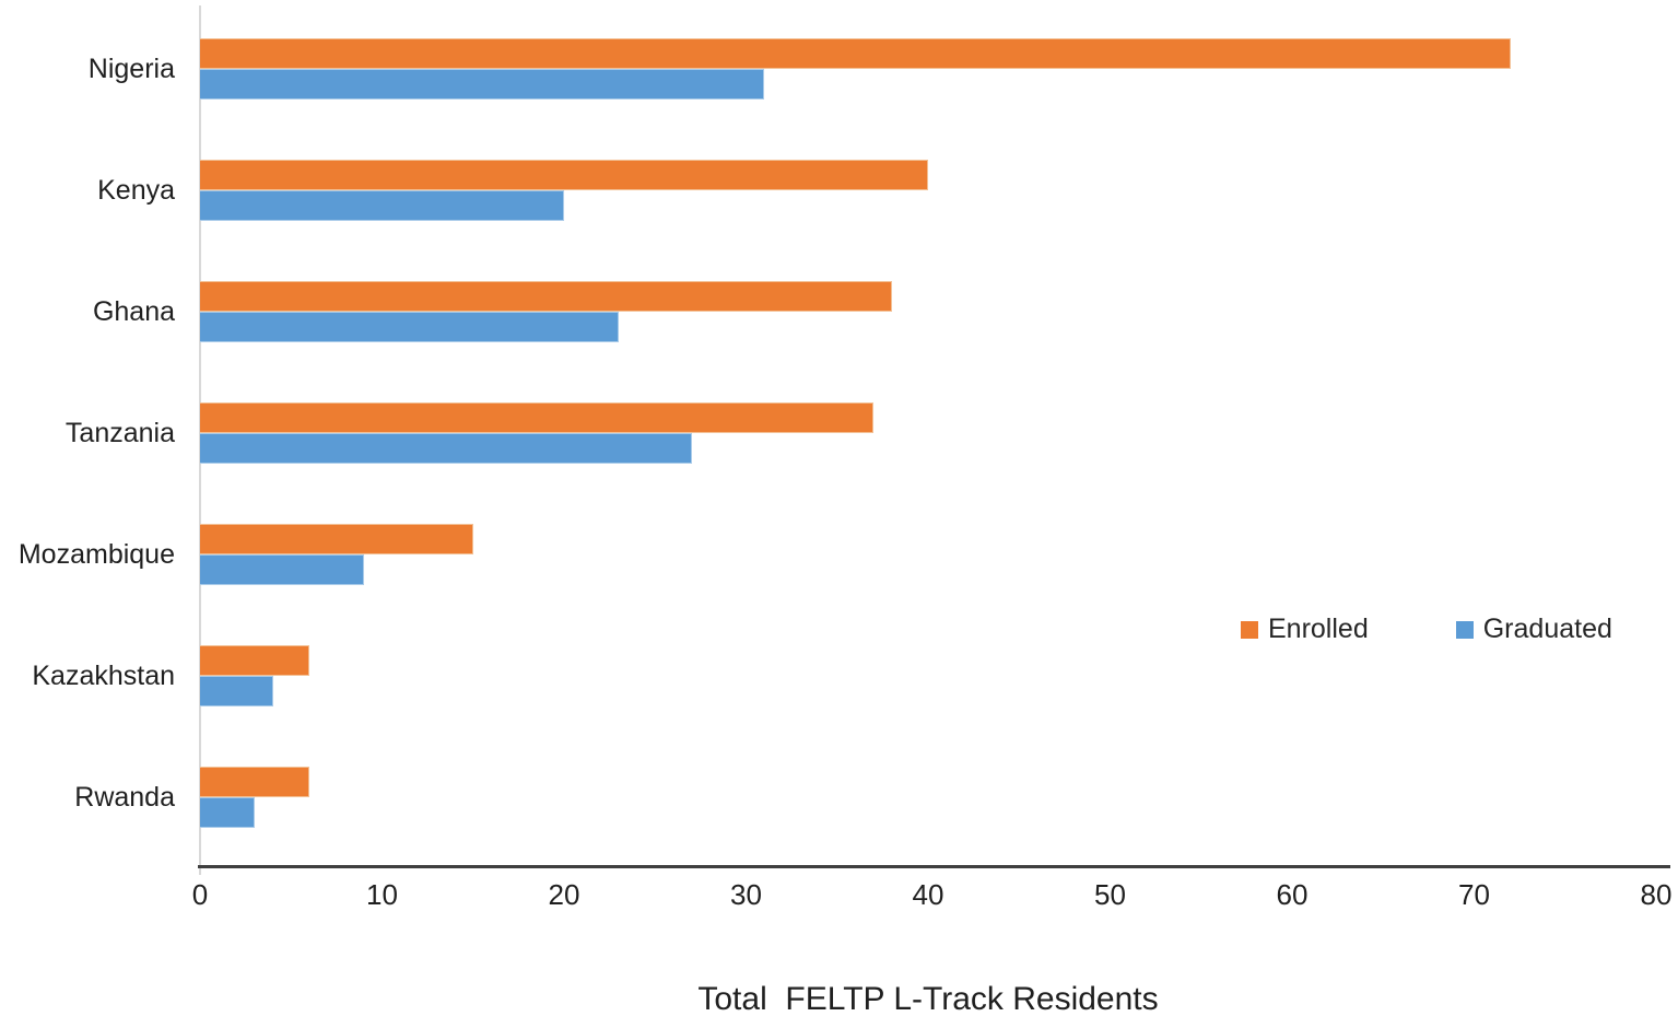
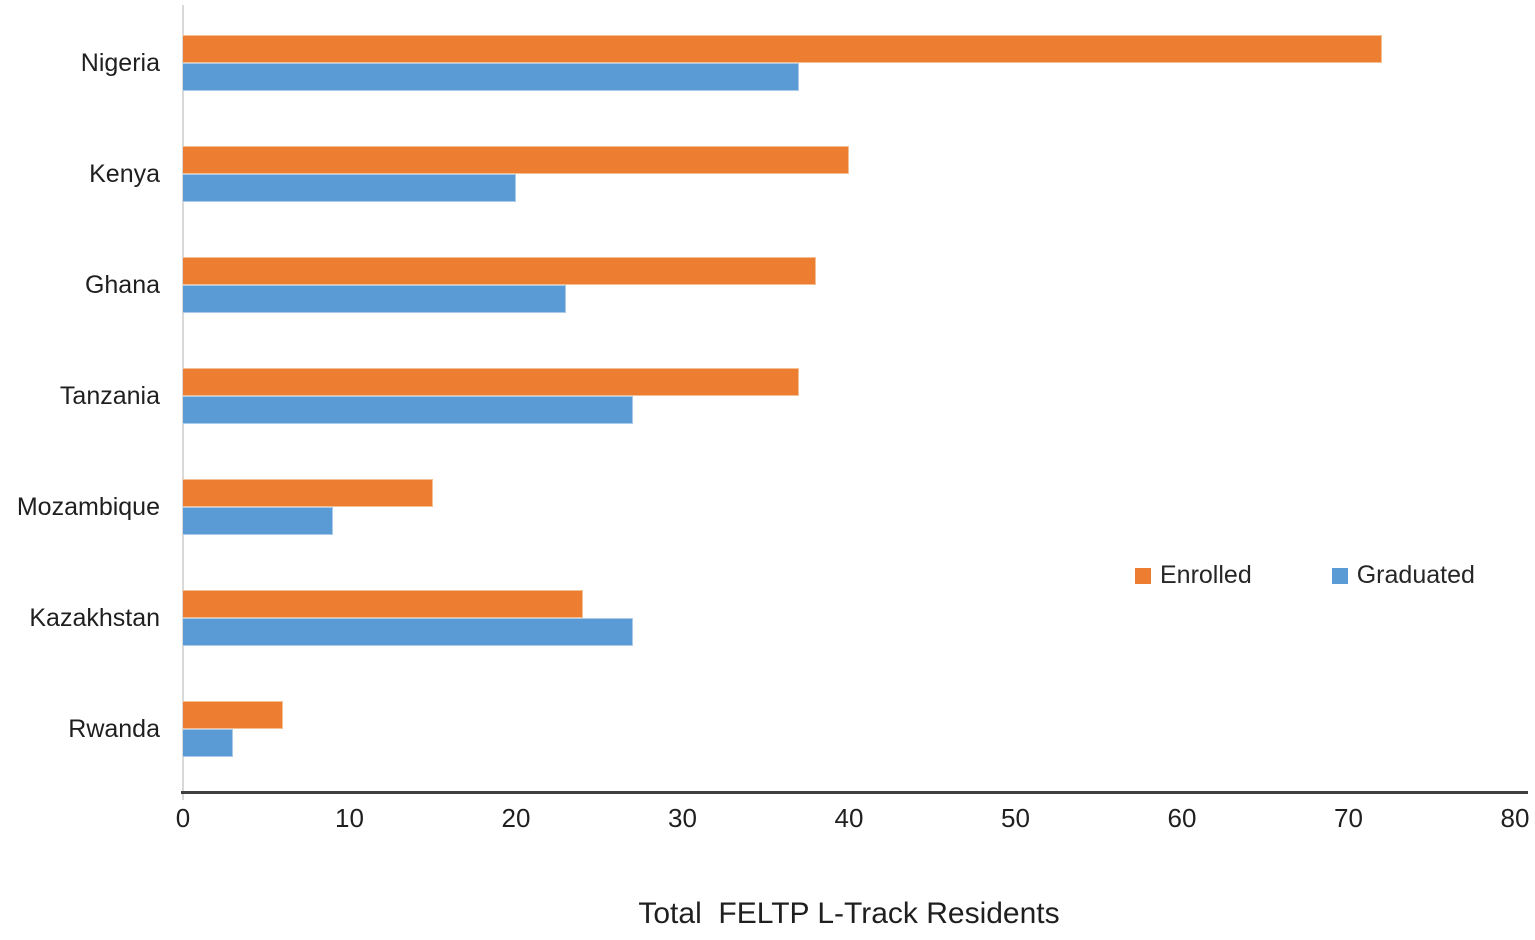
Graduated/Nigeria: 31 -> 37
Enrolled/Kazakhstan: 6 -> 24
Graduated/Kazakhstan: 4 -> 27
